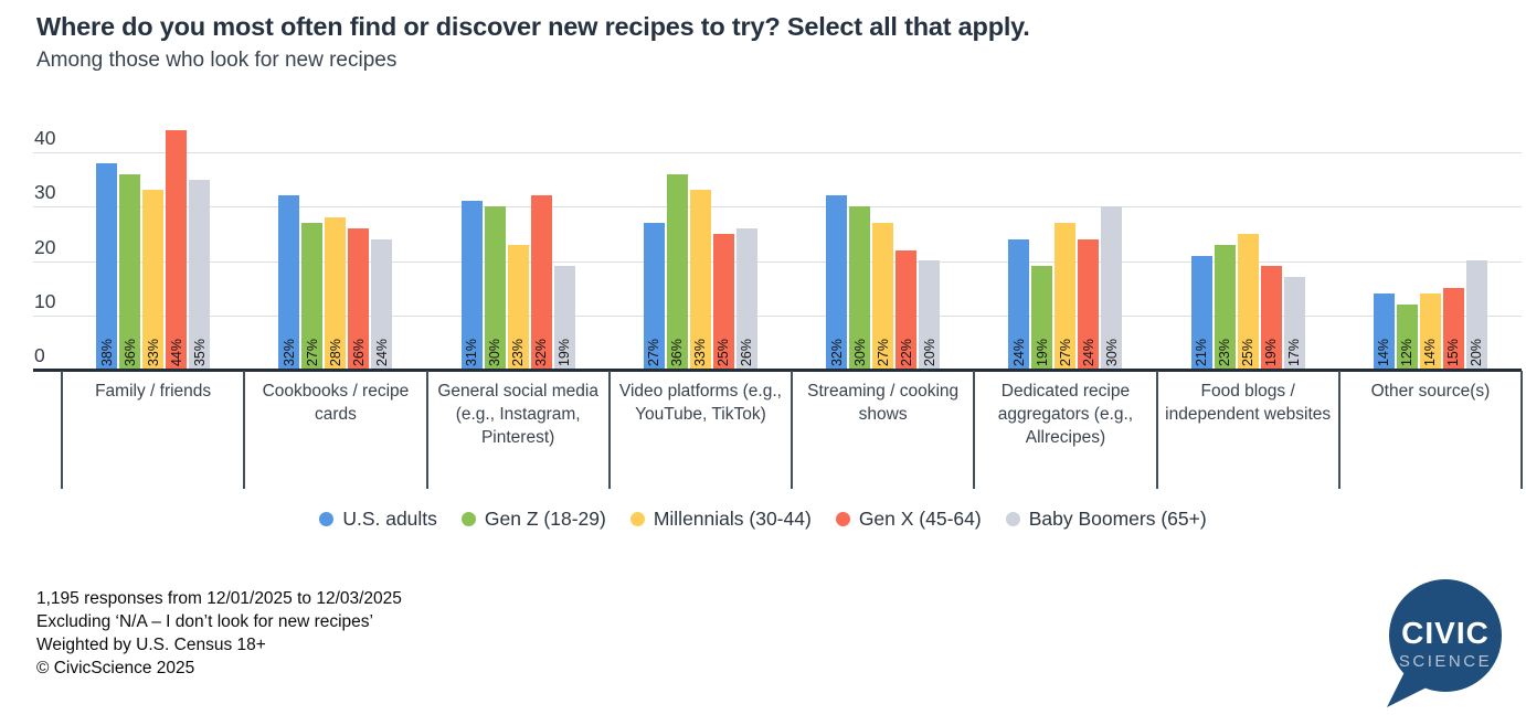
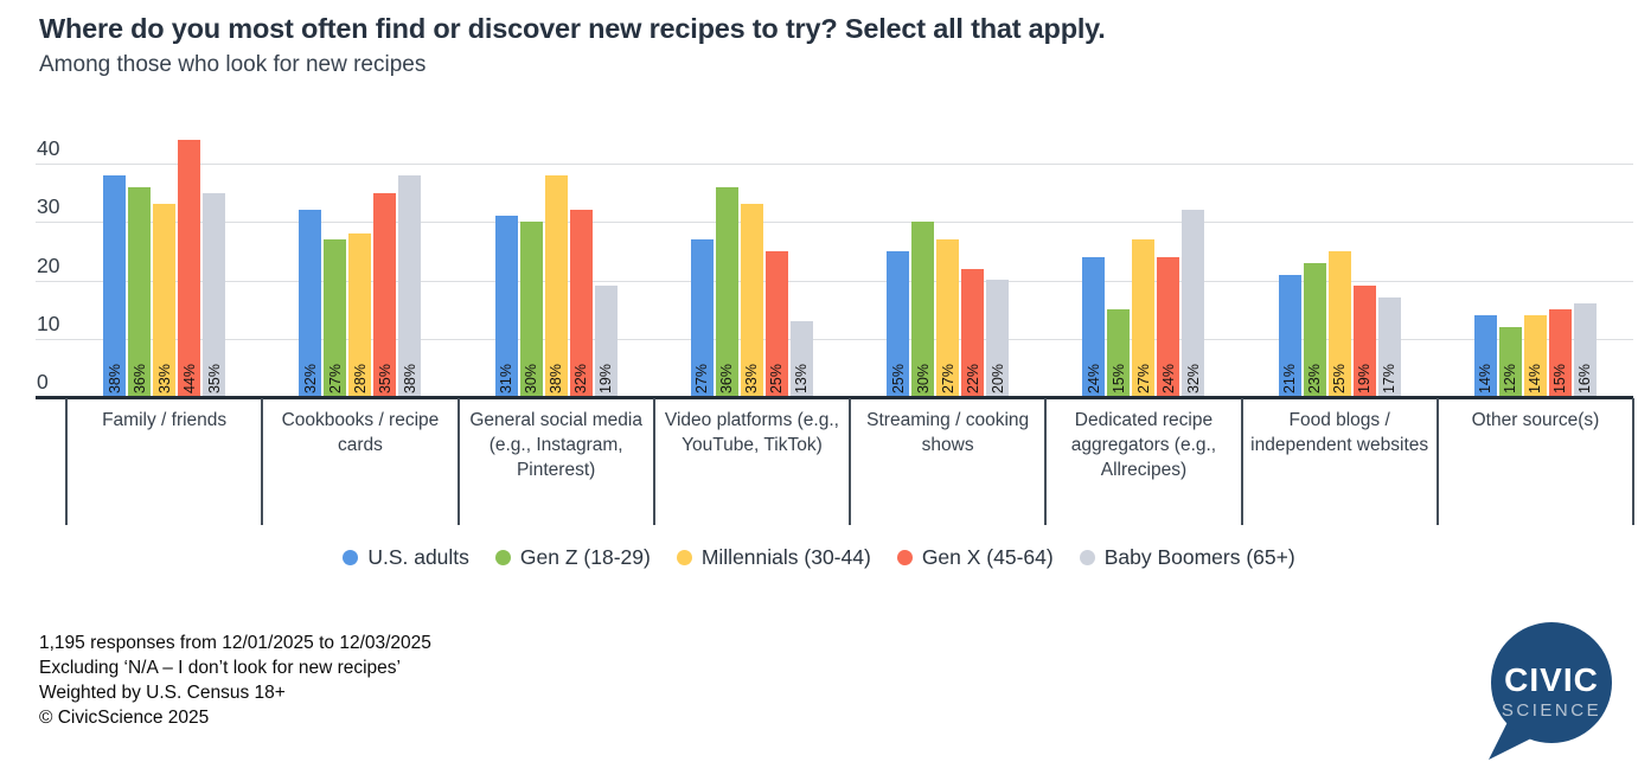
Gen X (45-64)/Cookbooks / recipe cards: 26% -> 35%
Baby Boomers (65+)/Cookbooks / recipe cards: 24% -> 38%
Millennials (30-44)/General social media (e.g., Instagram, Pinterest): 23% -> 38%
Baby Boomers (65+)/Video platforms (e.g., YouTube, TikTok): 26% -> 13%
U.S. adults/Streaming / cooking shows: 32% -> 25%
Gen Z (18-29)/Dedicated recipe aggregators (e.g., Allrecipes): 19% -> 15%
Baby Boomers (65+)/Dedicated recipe aggregators (e.g., Allrecipes): 30% -> 32%
Baby Boomers (65+)/Other source(s): 20% -> 16%
